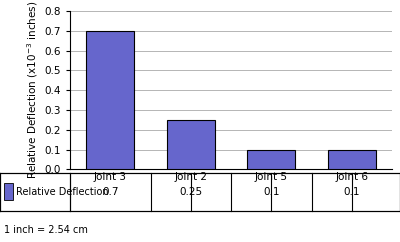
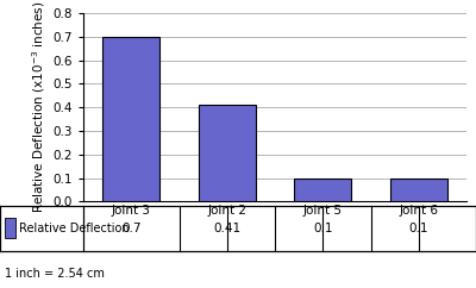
Joint 2: 0.25 -> 0.41
